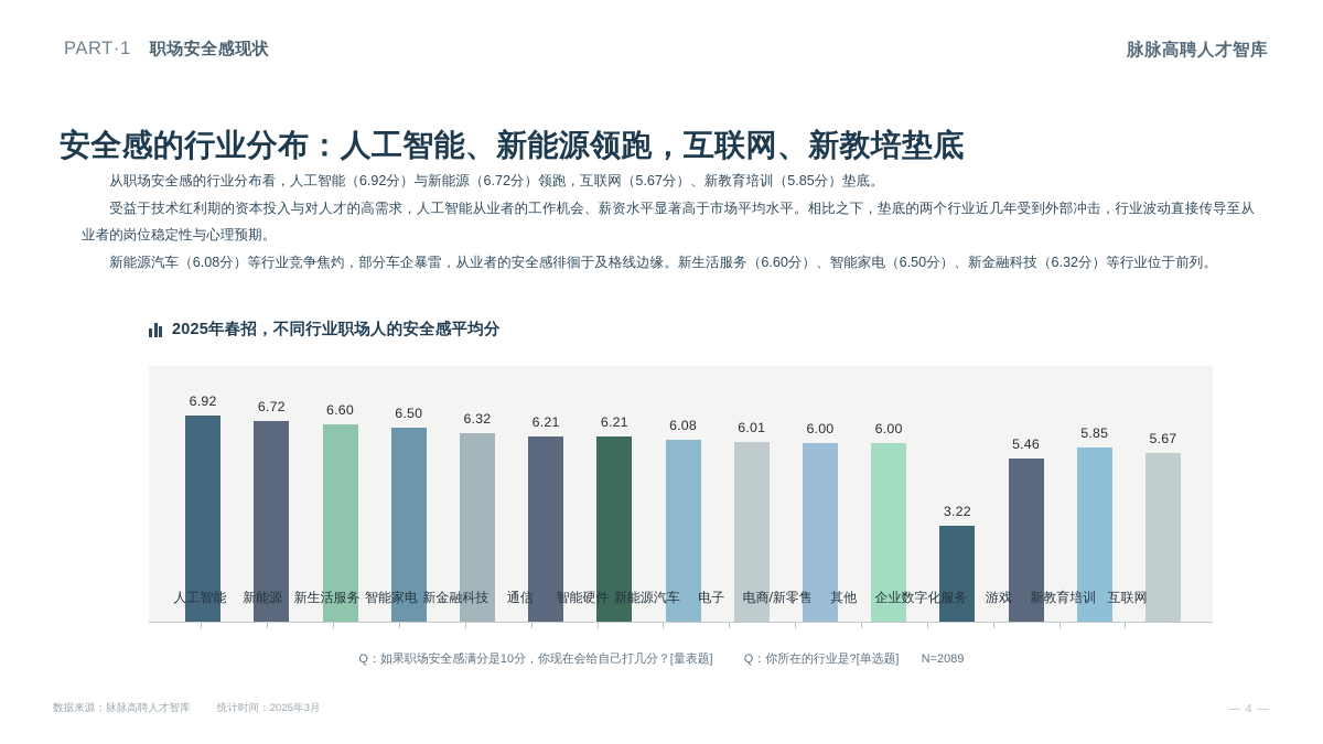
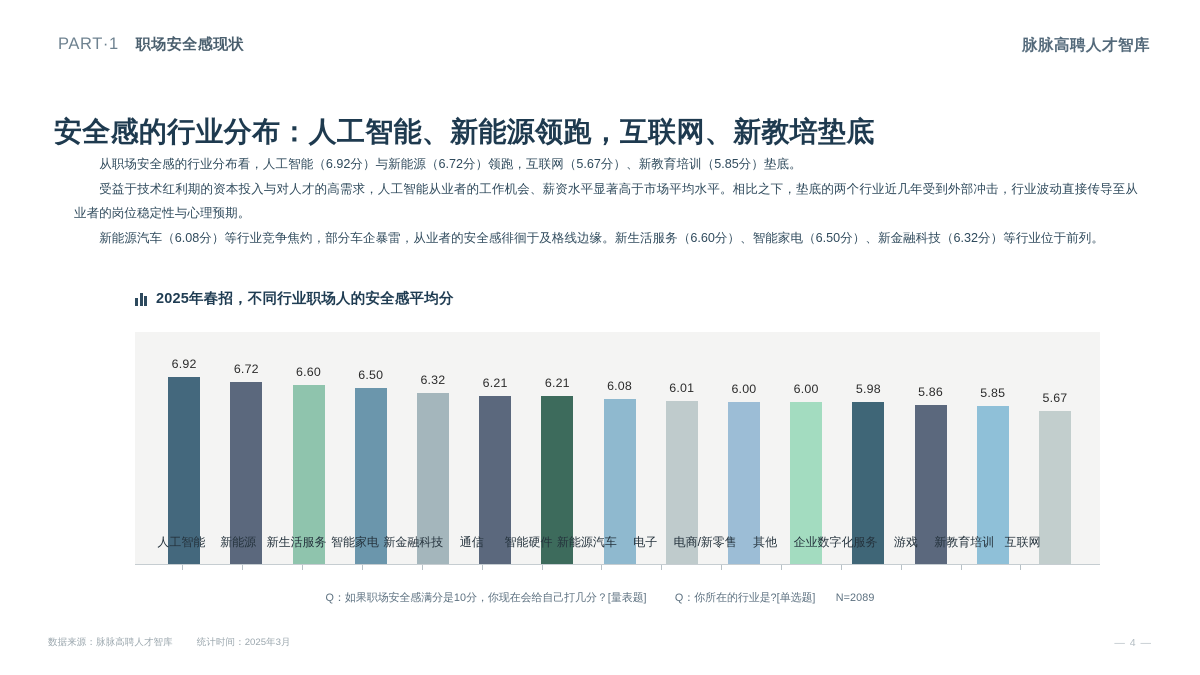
企业数字化服务: 3.22 -> 5.98
游戏: 5.46 -> 5.86
